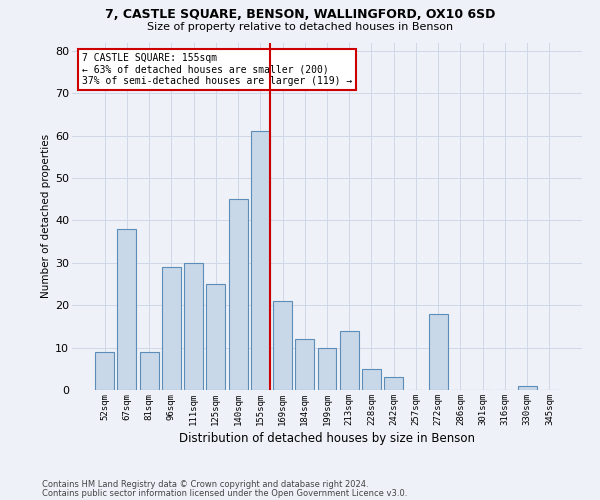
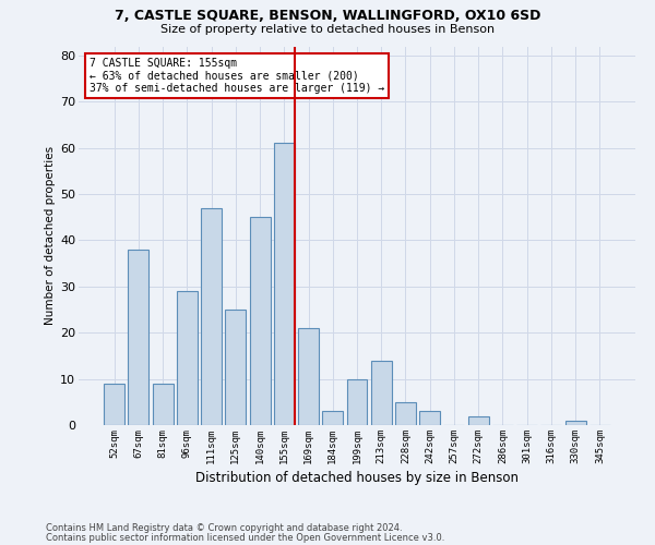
111sqm: 30 -> 47
184sqm: 12 -> 3
272sqm: 18 -> 2
